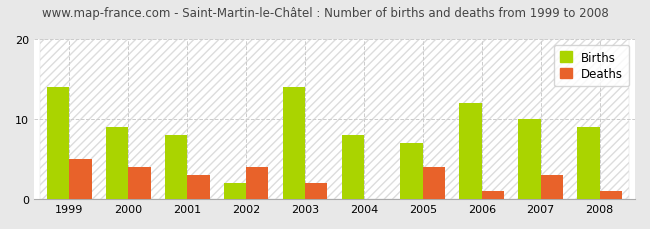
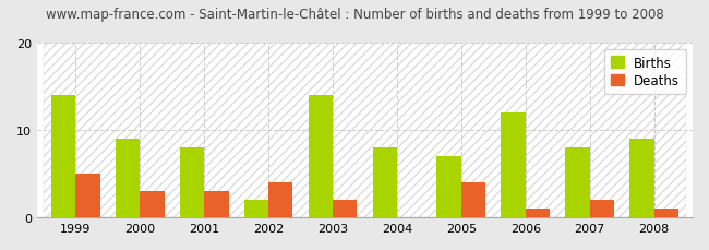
Deaths/2000: 4 -> 3
Births/2007: 10 -> 8
Deaths/2007: 3 -> 2
